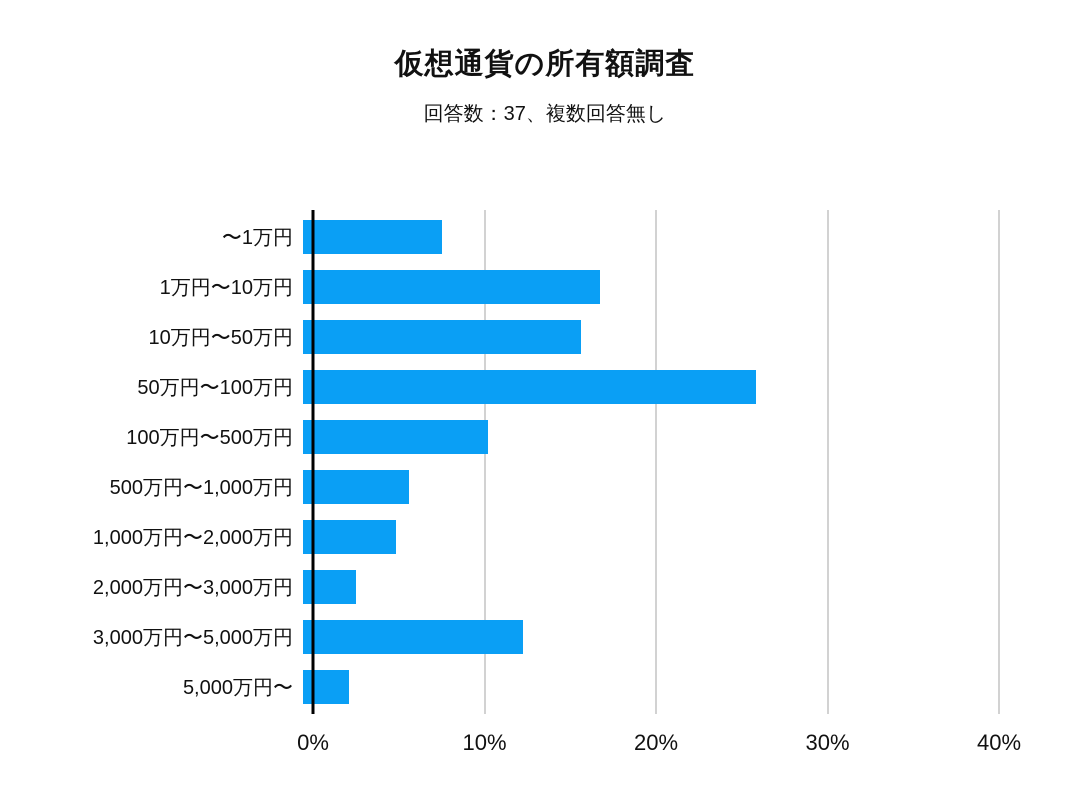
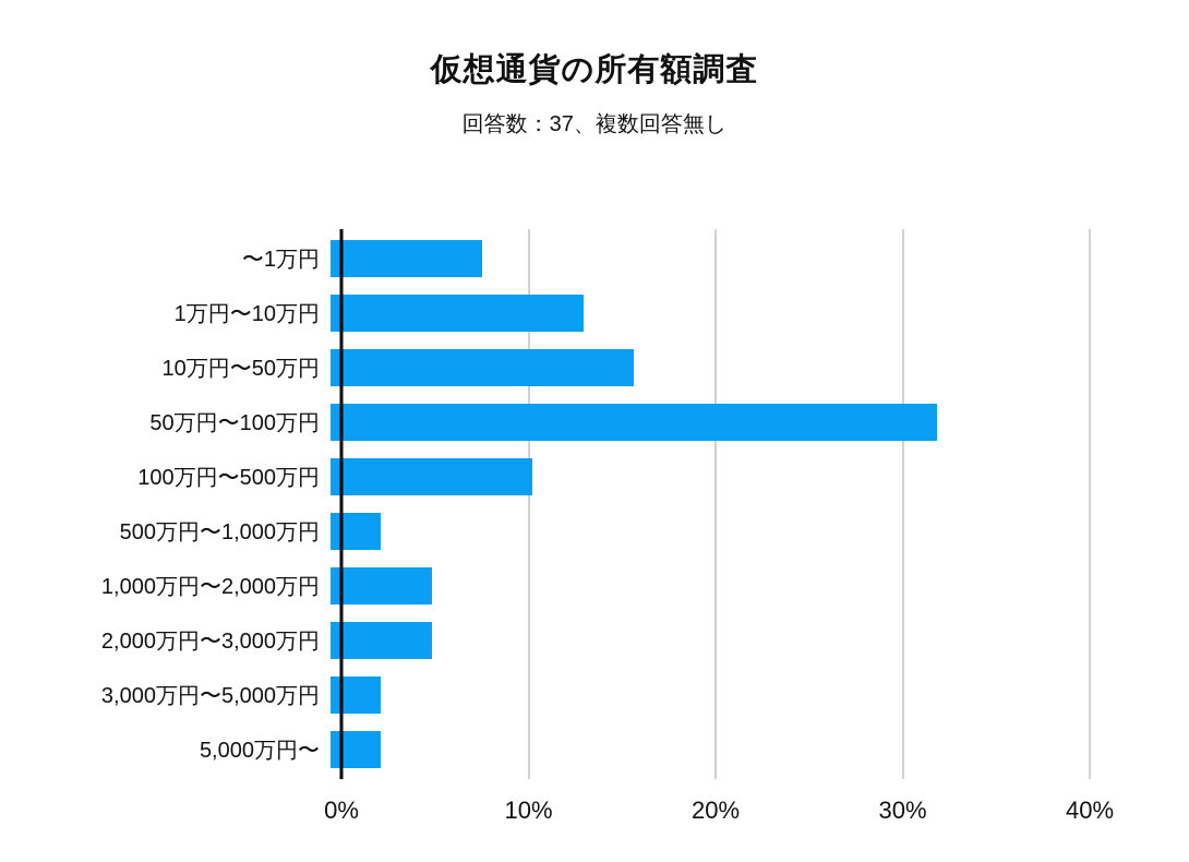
1万円〜10万円: 17.3% -> 13.5%
50万円〜100万円: 26.4% -> 32.4%
500万円〜1,000万円: 6.2% -> 2.7%
2,000万円〜3,000万円: 3.1% -> 5.4%
3,000万円〜5,000万円: 12.8% -> 2.7%
